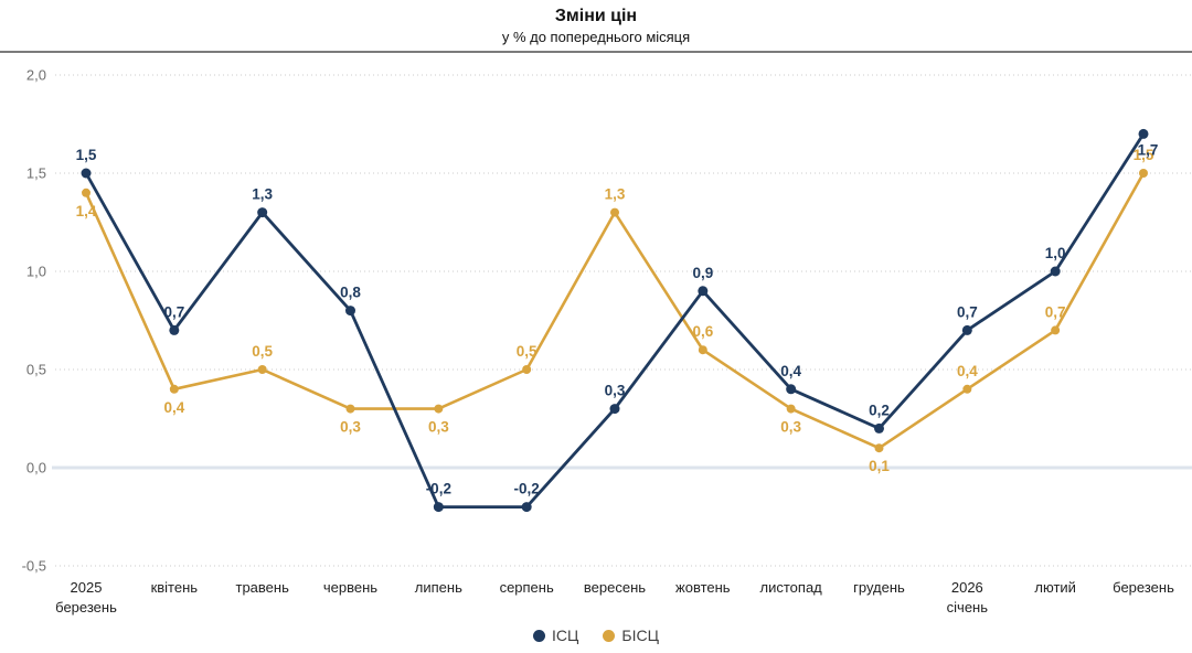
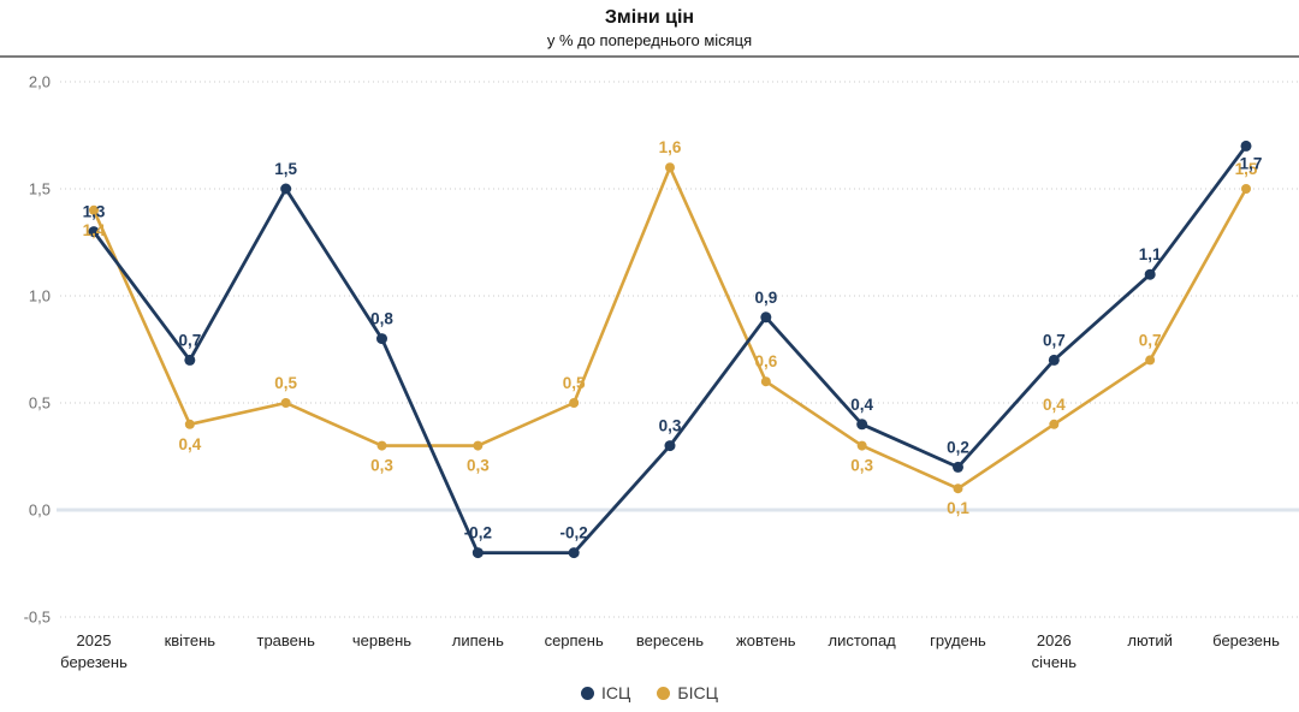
ІСЦ/2025 березень: 1,5 -> 1,3
ІСЦ/травень: 1,3 -> 1,5
БІСЦ/вересень: 1,3 -> 1,6
ІСЦ/лютий: 1,0 -> 1,1
